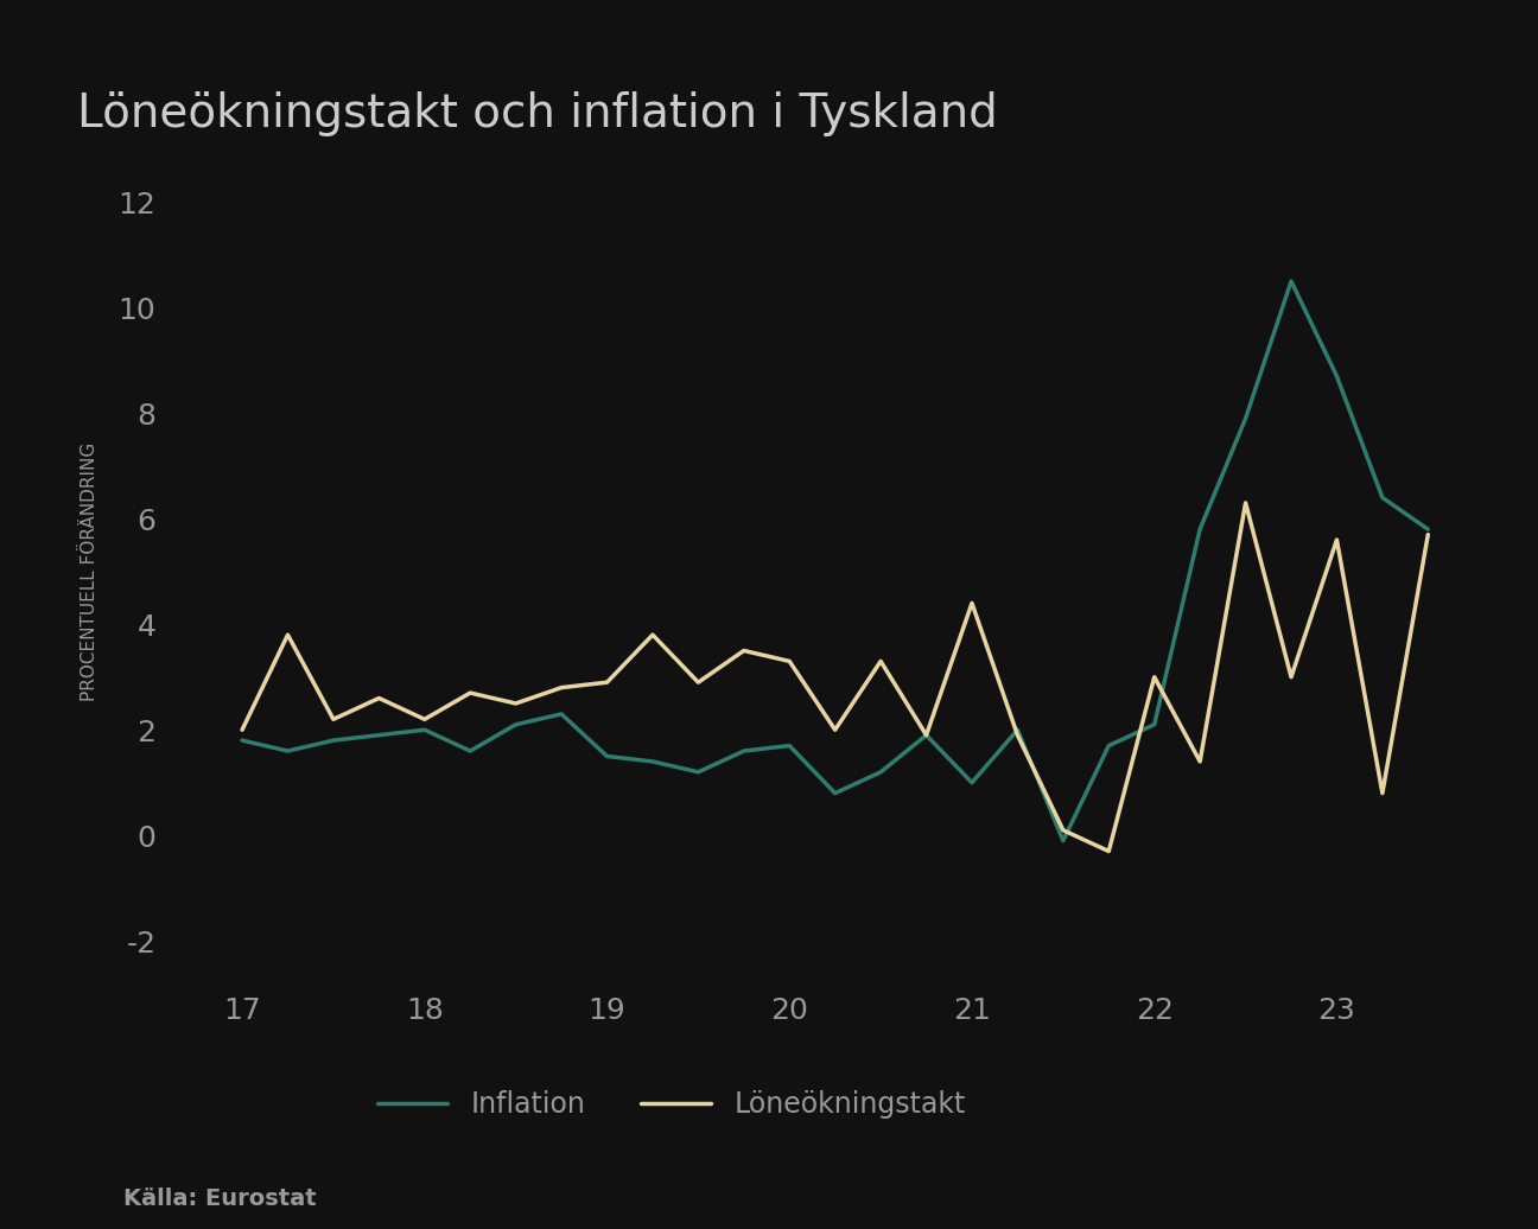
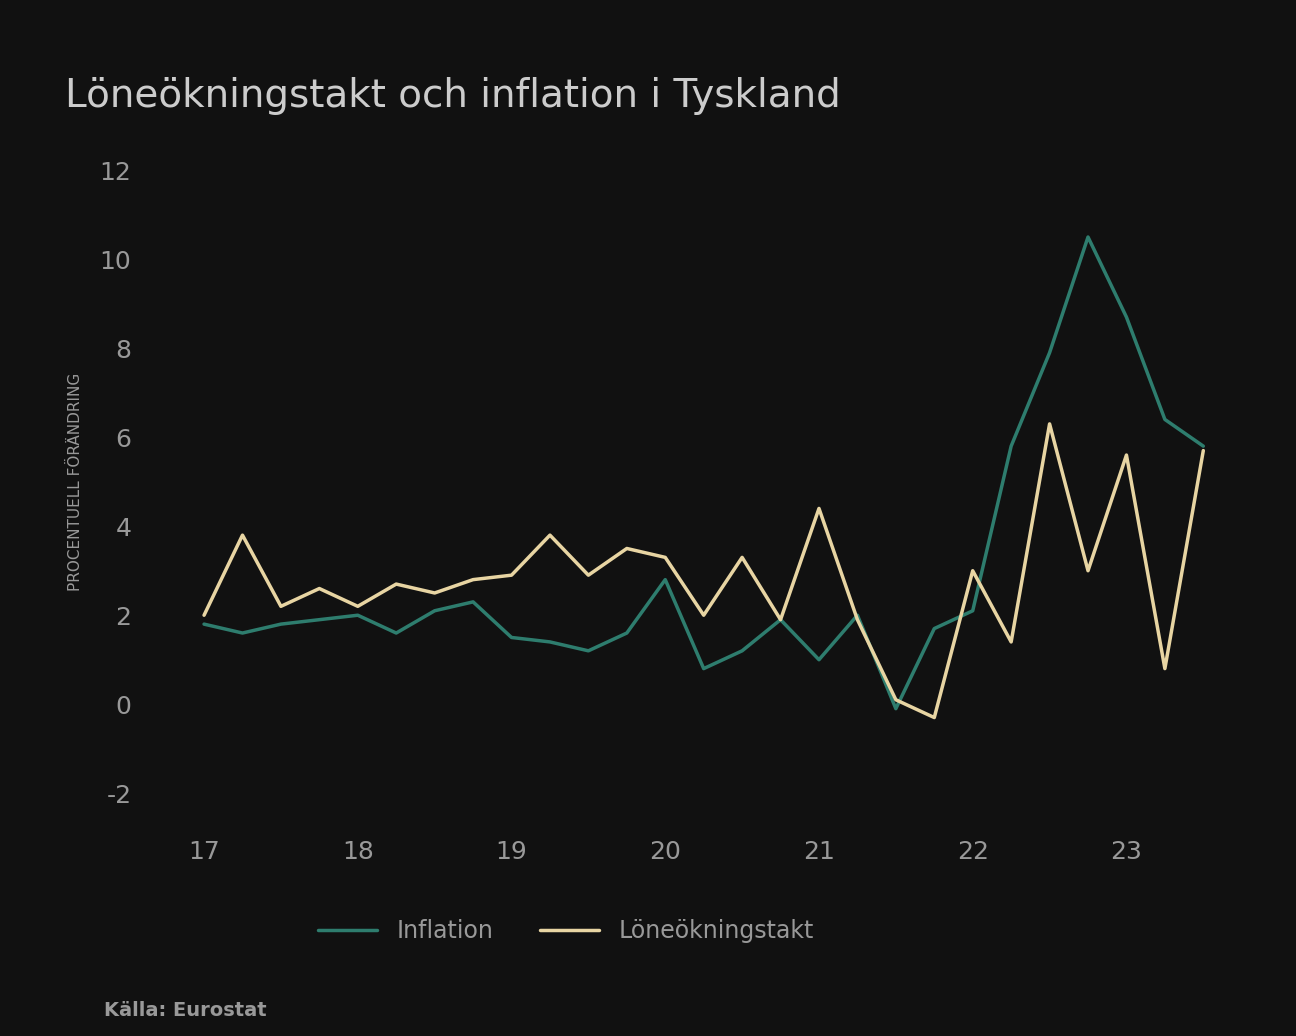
Inflation/20: 1.7 -> 2.8
